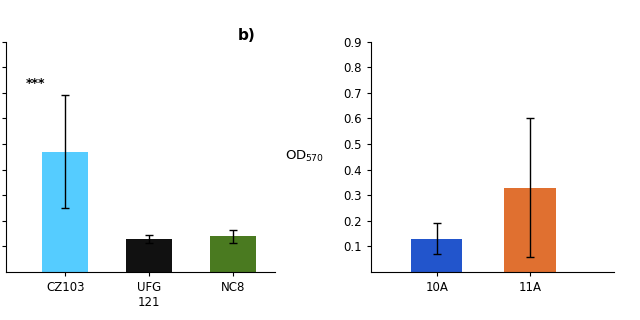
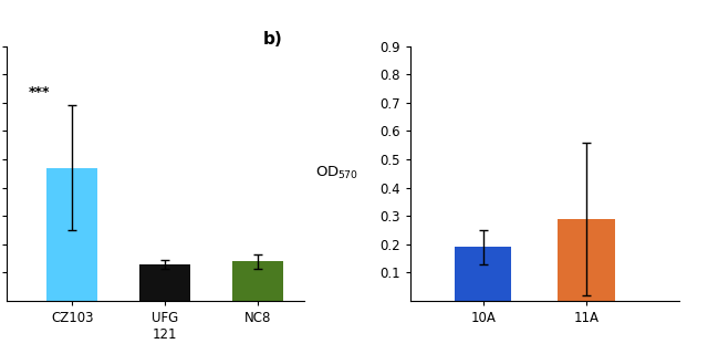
10A: 0.13 -> 0.19
11A: 0.33 -> 0.29
